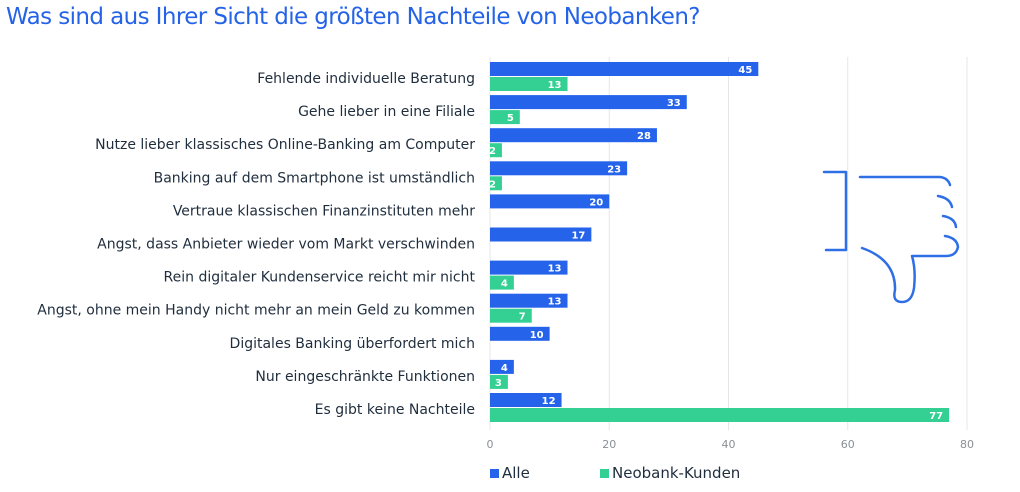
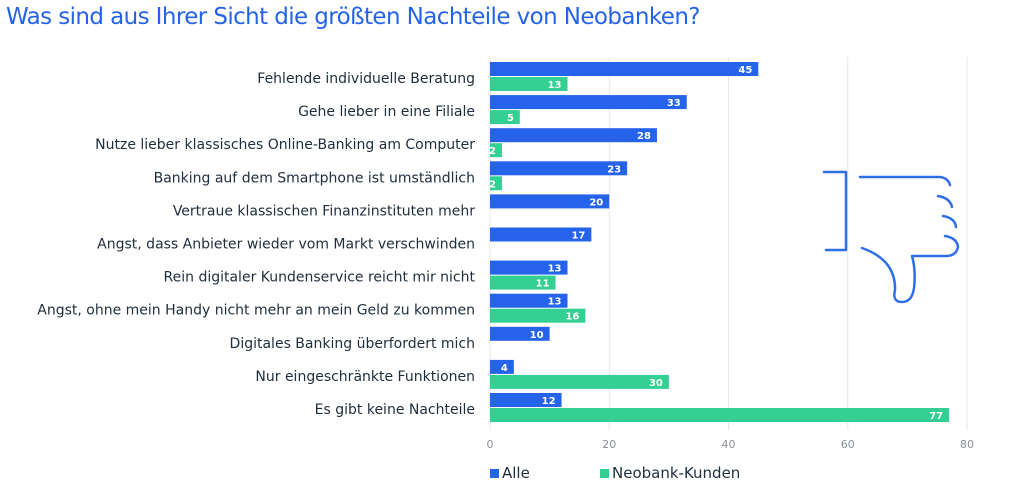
Neobank-Kunden/Rein digitaler Kundenservice reicht mir nicht: 4 -> 11
Neobank-Kunden/Angst, ohne mein Handy nicht mehr an mein Geld zu kommen: 7 -> 16
Neobank-Kunden/Nur eingeschränkte Funktionen: 3 -> 30
